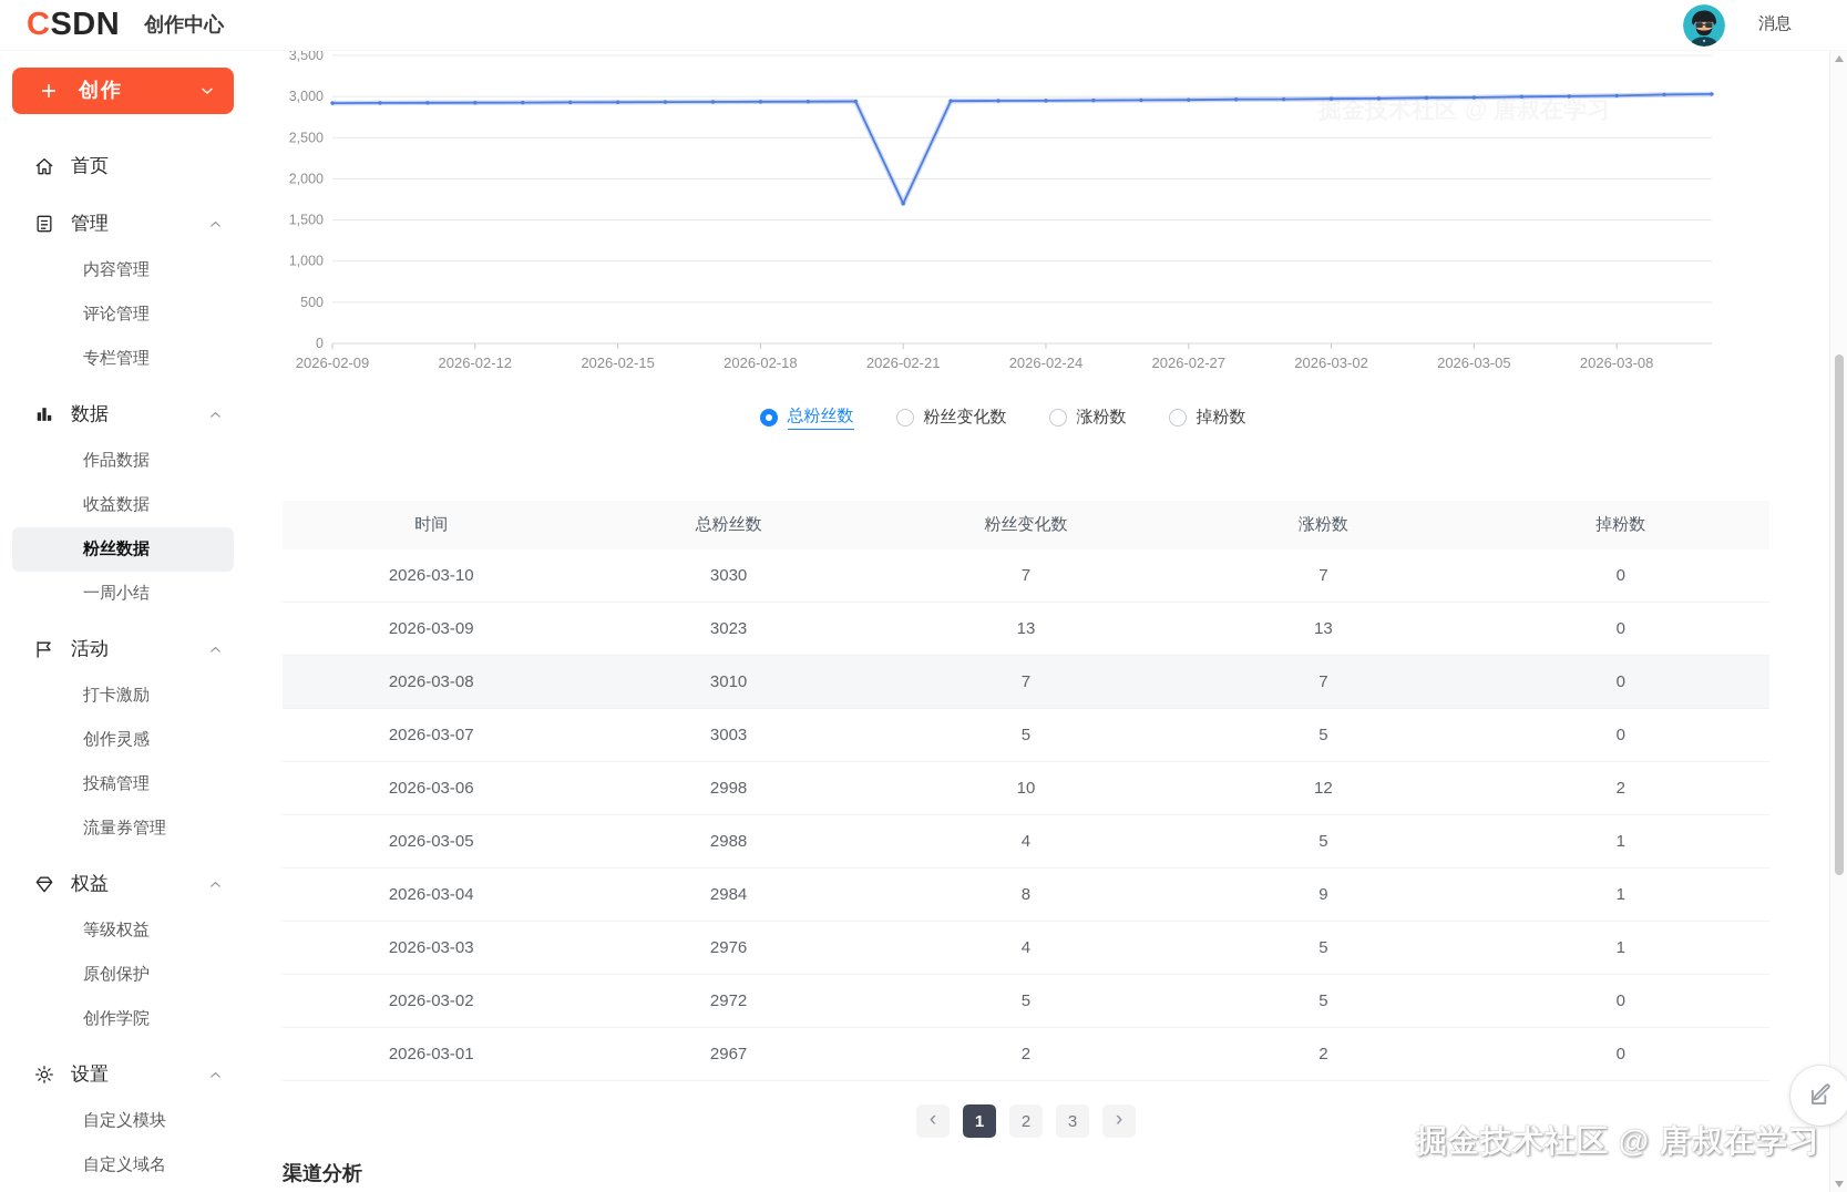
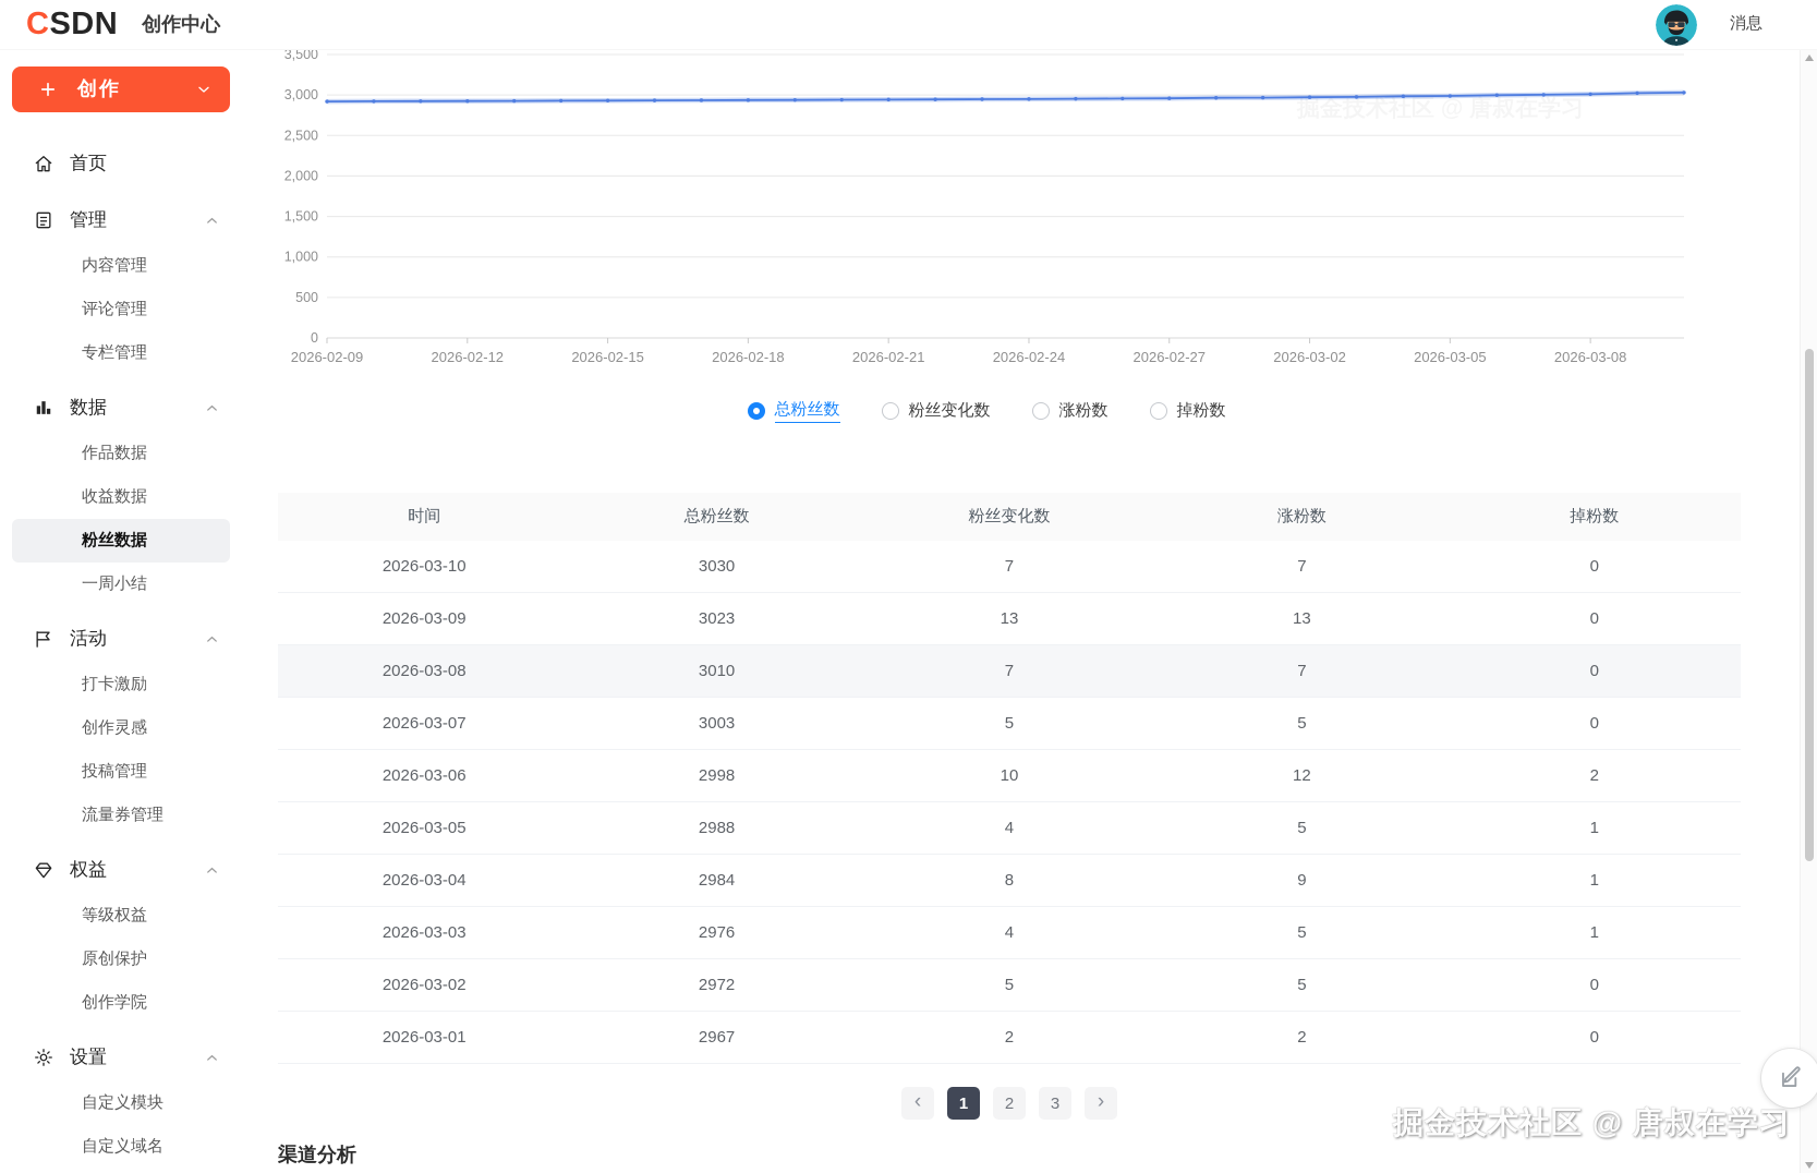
2026-02-21: 1700 -> 2900
